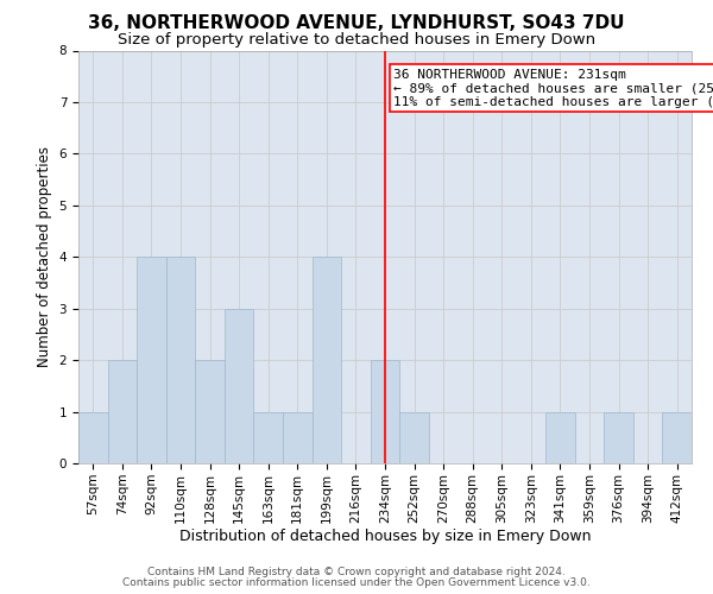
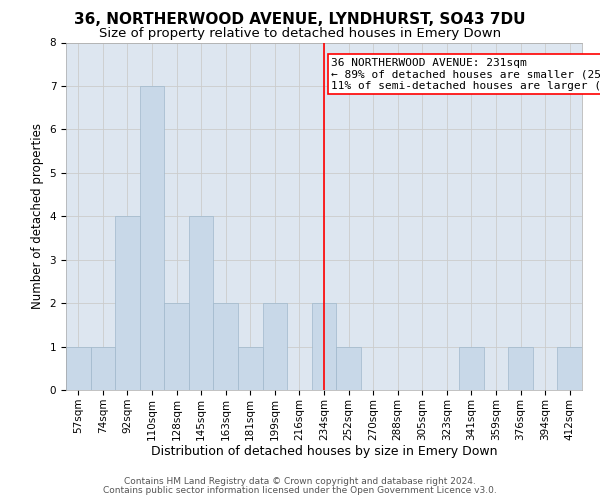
74sqm: 2 -> 1
110sqm: 4 -> 7
145sqm: 3 -> 4
163sqm: 1 -> 2
199sqm: 4 -> 2
